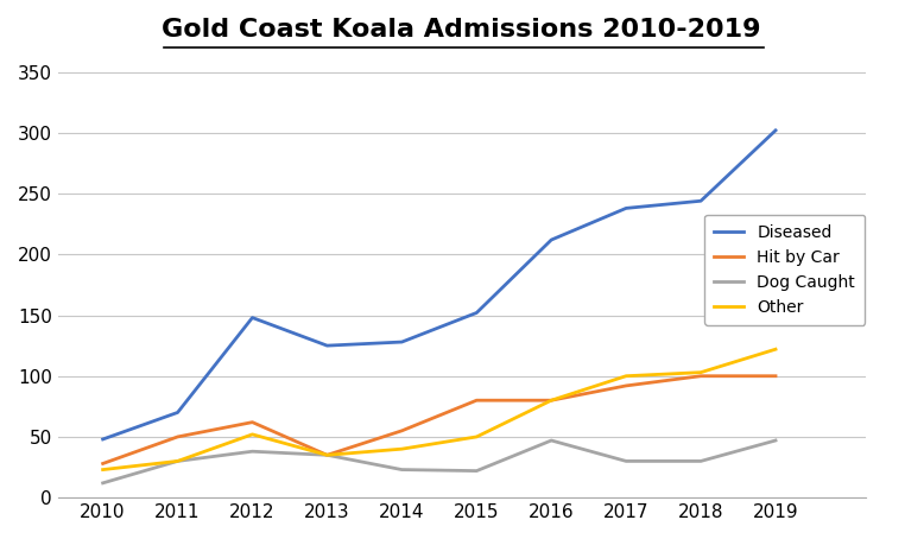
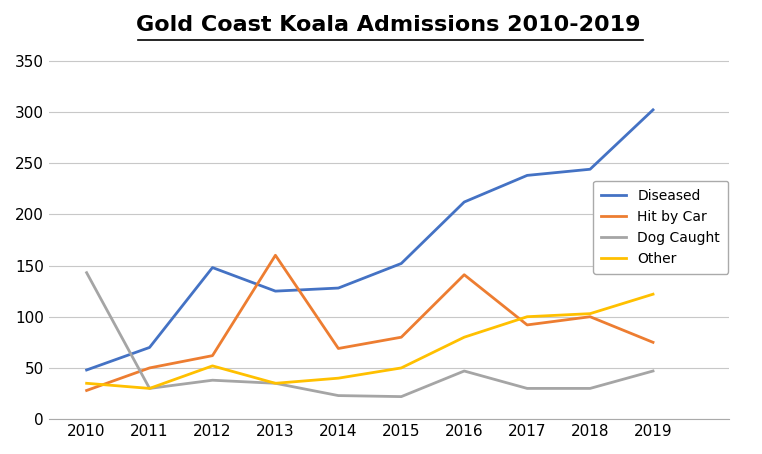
Dog Caught/2010: 12 -> 143
Other/2010: 23 -> 35
Hit by Car/2013: 35 -> 160
Hit by Car/2014: 55 -> 69
Hit by Car/2016: 80 -> 141
Hit by Car/2019: 100 -> 75
